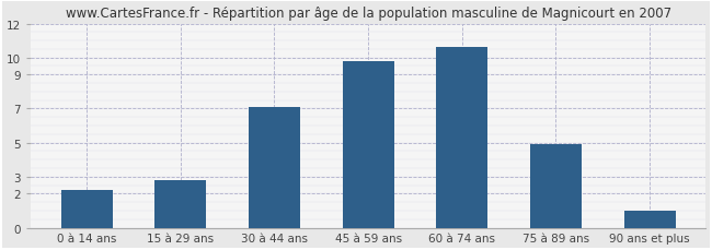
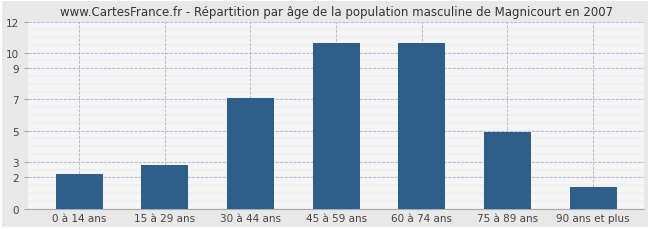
45 à 59 ans: 9.8 -> 10.6
90 ans et plus: 1.0 -> 1.4
